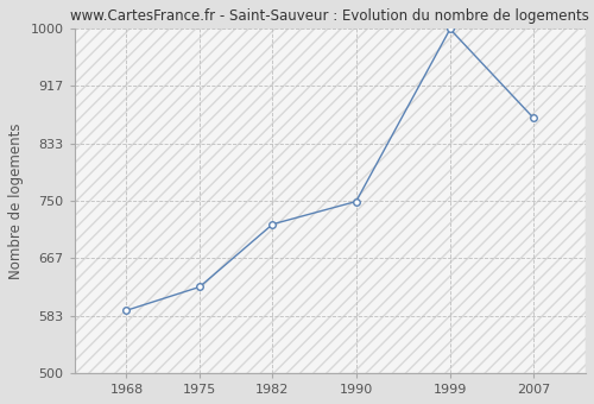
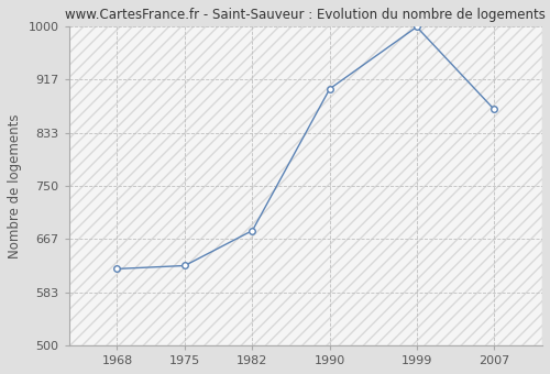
1968: 591 -> 620
1982: 716 -> 680
1990: 749 -> 902
